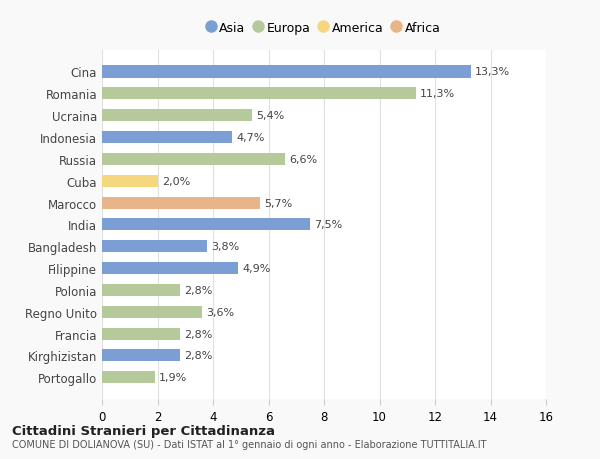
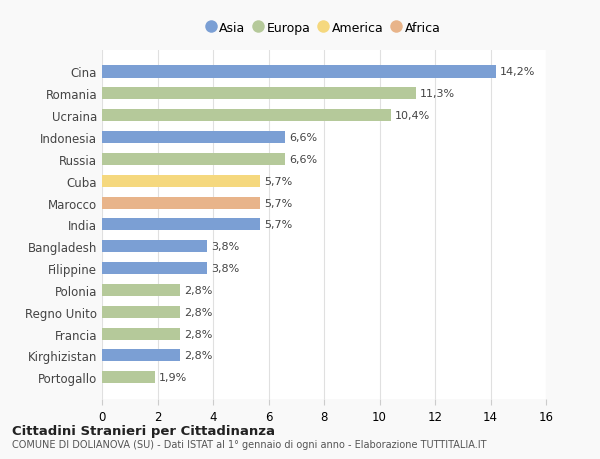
Cina: 13,3% -> 14,2%
Ucraina: 5,4% -> 10,4%
Indonesia: 4,7% -> 6,6%
Cuba: 2,0% -> 5,7%
India: 7,5% -> 5,7%
Filippine: 4,9% -> 3,8%
Regno Unito: 3,6% -> 2,8%
